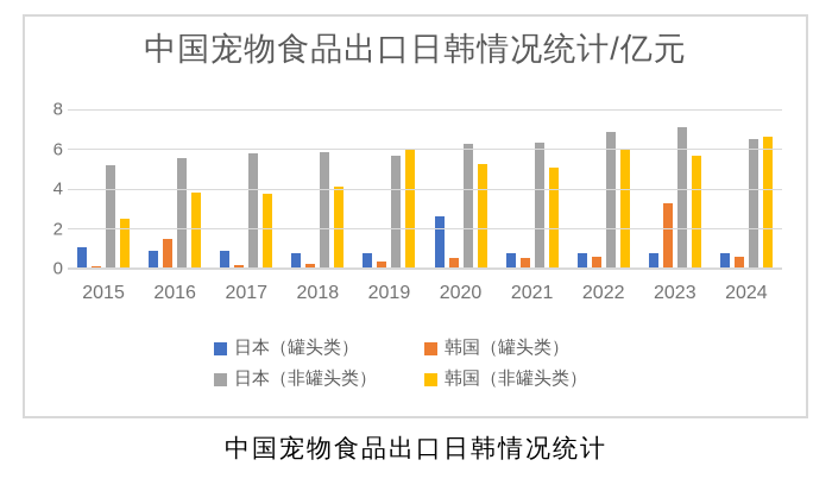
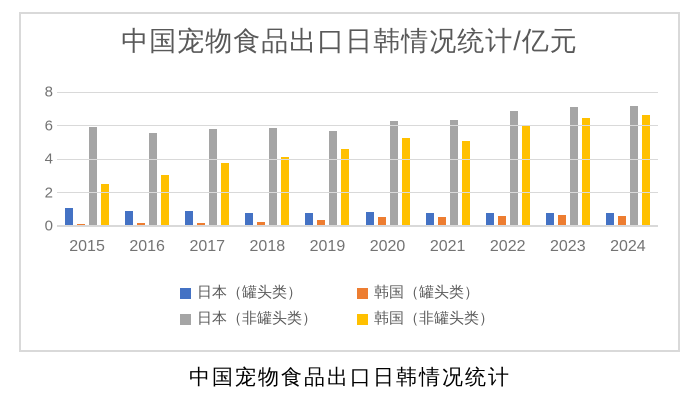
日本（非罐头类）/2015: 5.2 -> 5.9
韩国（罐头类）/2016: 1.5 -> 0.2
韩国（非罐头类）/2016: 3.8 -> 3.0
韩国（非罐头类）/2019: 6.0 -> 4.6
日本（罐头类）/2020: 2.6 -> 0.8
韩国（罐头类）/2023: 3.3 -> 0.7
韩国（非罐头类）/2023: 5.7 -> 6.5
日本（非罐头类）/2024: 6.5 -> 7.2
